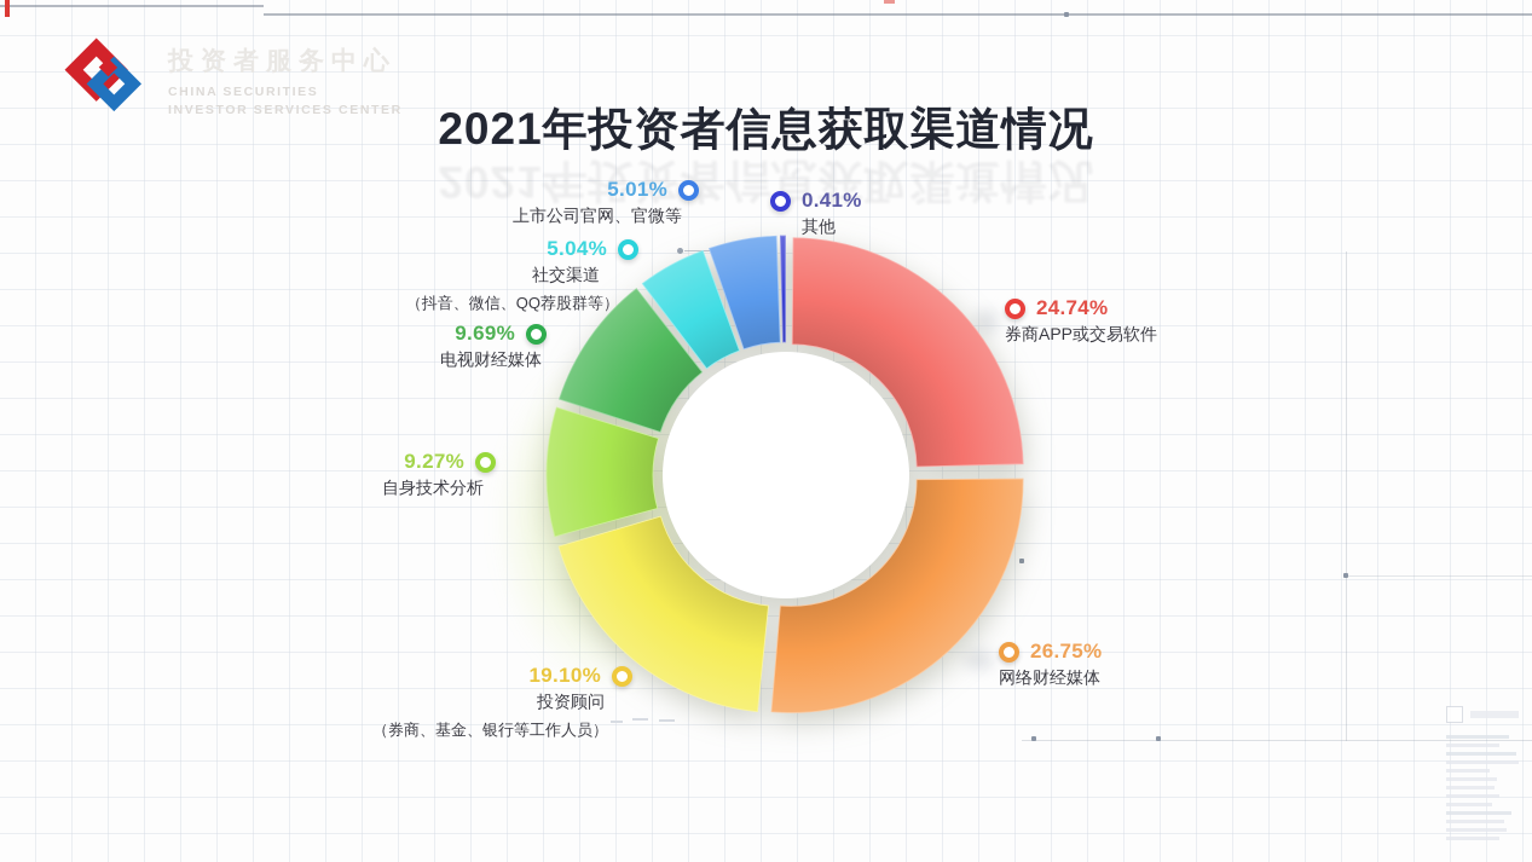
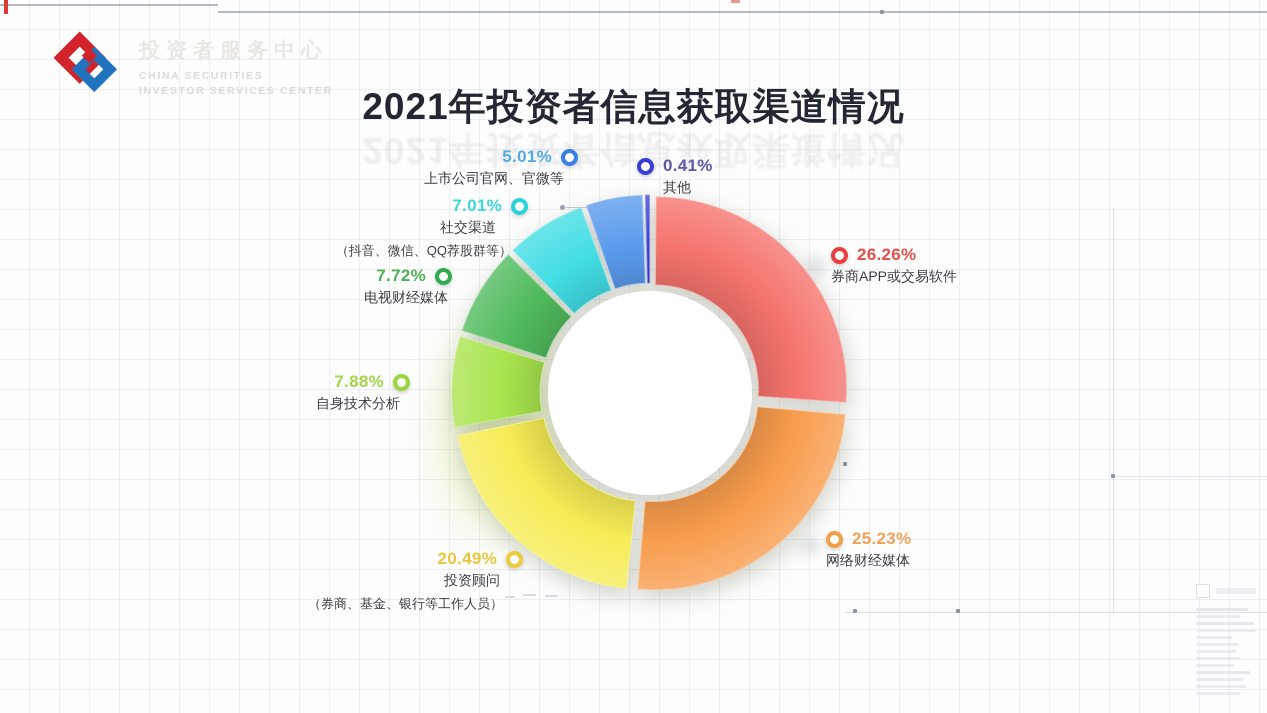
券商APP或交易软件: 24.74% -> 26.26%
网络财经媒体: 26.75% -> 25.23%
投资顾问: 19.10% -> 20.49%
自身技术分析: 9.27% -> 7.88%
电视财经媒体: 9.69% -> 7.72%
社交渠道: 5.04% -> 7.01%
